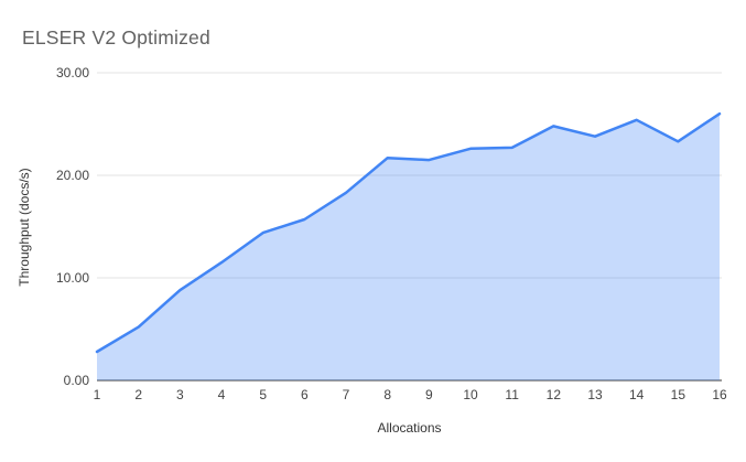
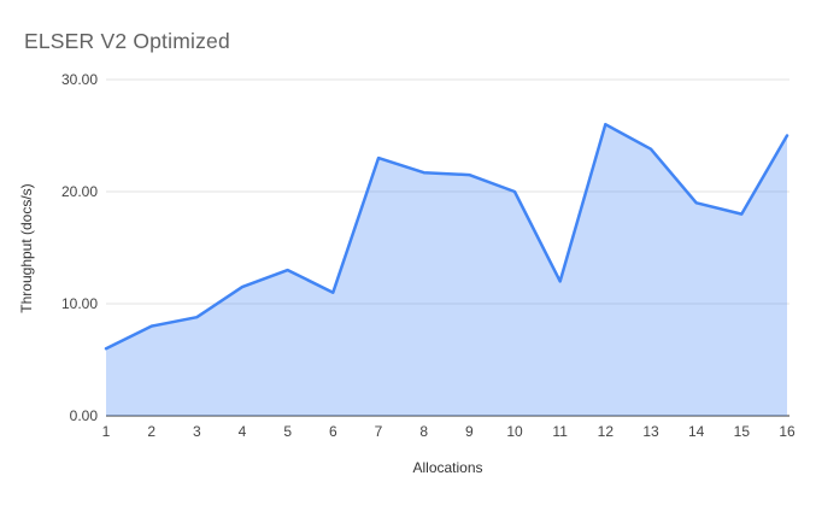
1: 3 -> 6
2: 5 -> 8
5: 14 -> 13
6: 16 -> 11
7: 18 -> 23
10: 23 -> 20
11: 23 -> 12
12: 25 -> 26
14: 25 -> 19
15: 23 -> 18
16: 26 -> 25
